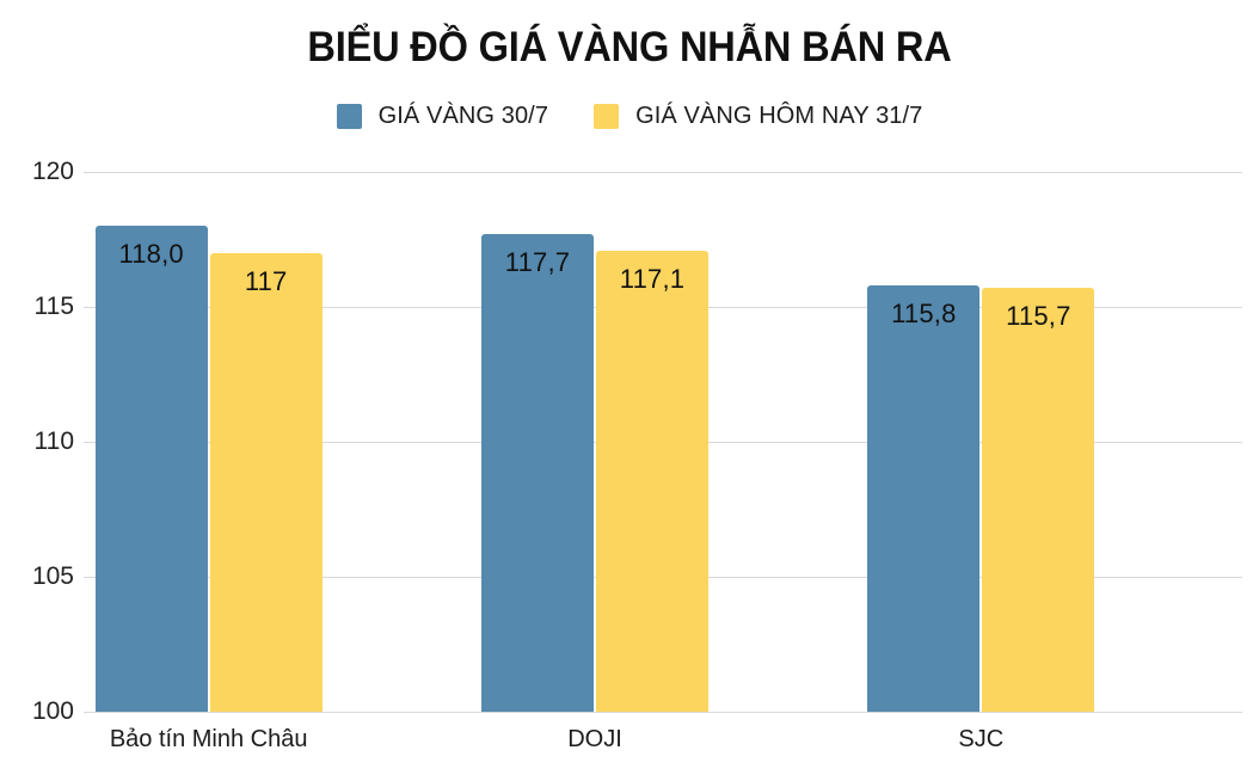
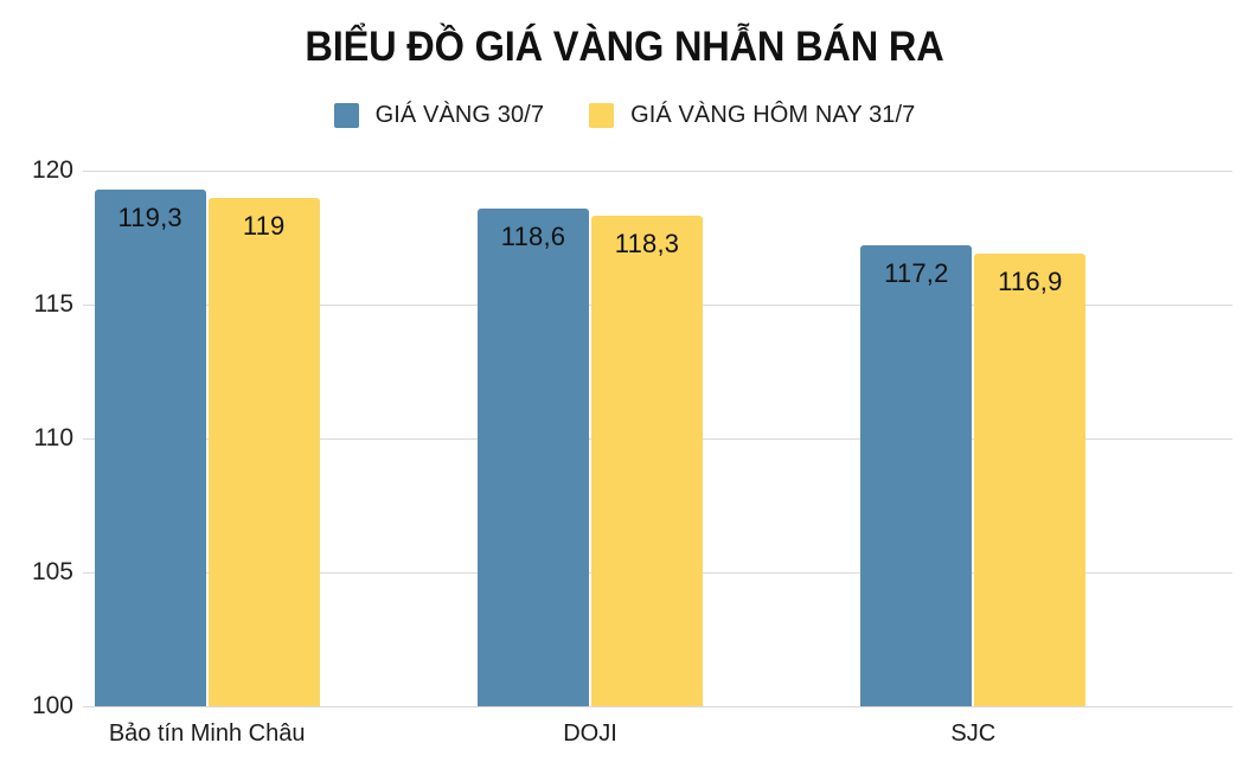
GIÁ VÀNG 30/7/Bảo tín Minh Châu: 118,0 -> 119,3
GIÁ VÀNG HÔM NAY 31/7/Bảo tín Minh Châu: 117 -> 119
GIÁ VÀNG 30/7/DOJI: 117,7 -> 118,6
GIÁ VÀNG HÔM NAY 31/7/DOJI: 117,1 -> 118,3
GIÁ VÀNG 30/7/SJC: 115,8 -> 117,2
GIÁ VÀNG HÔM NAY 31/7/SJC: 115,7 -> 116,9
